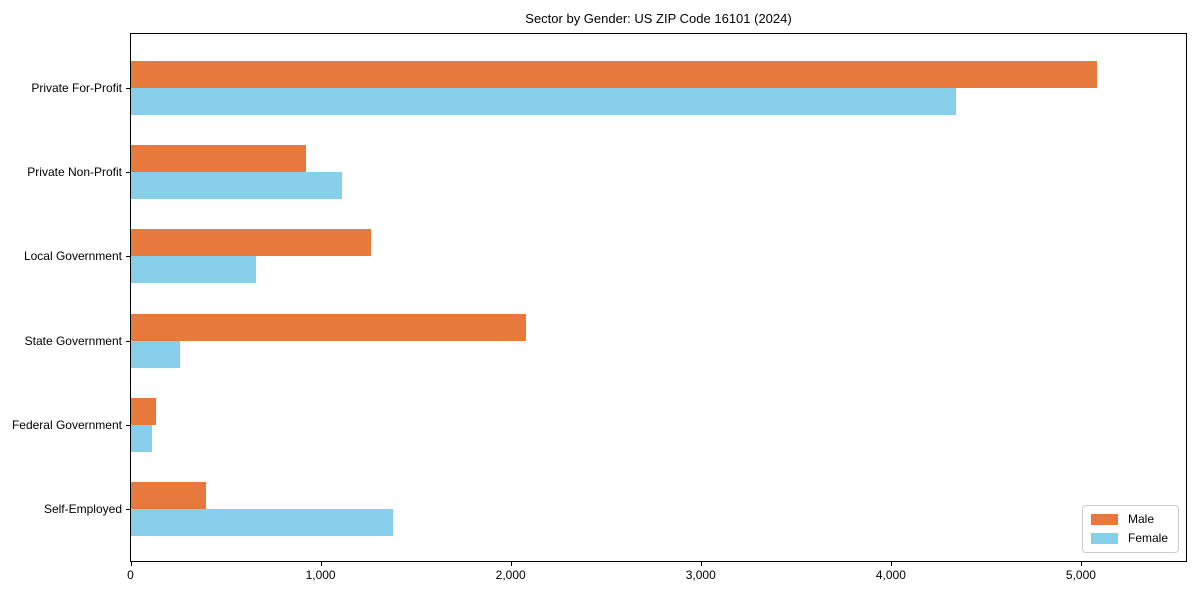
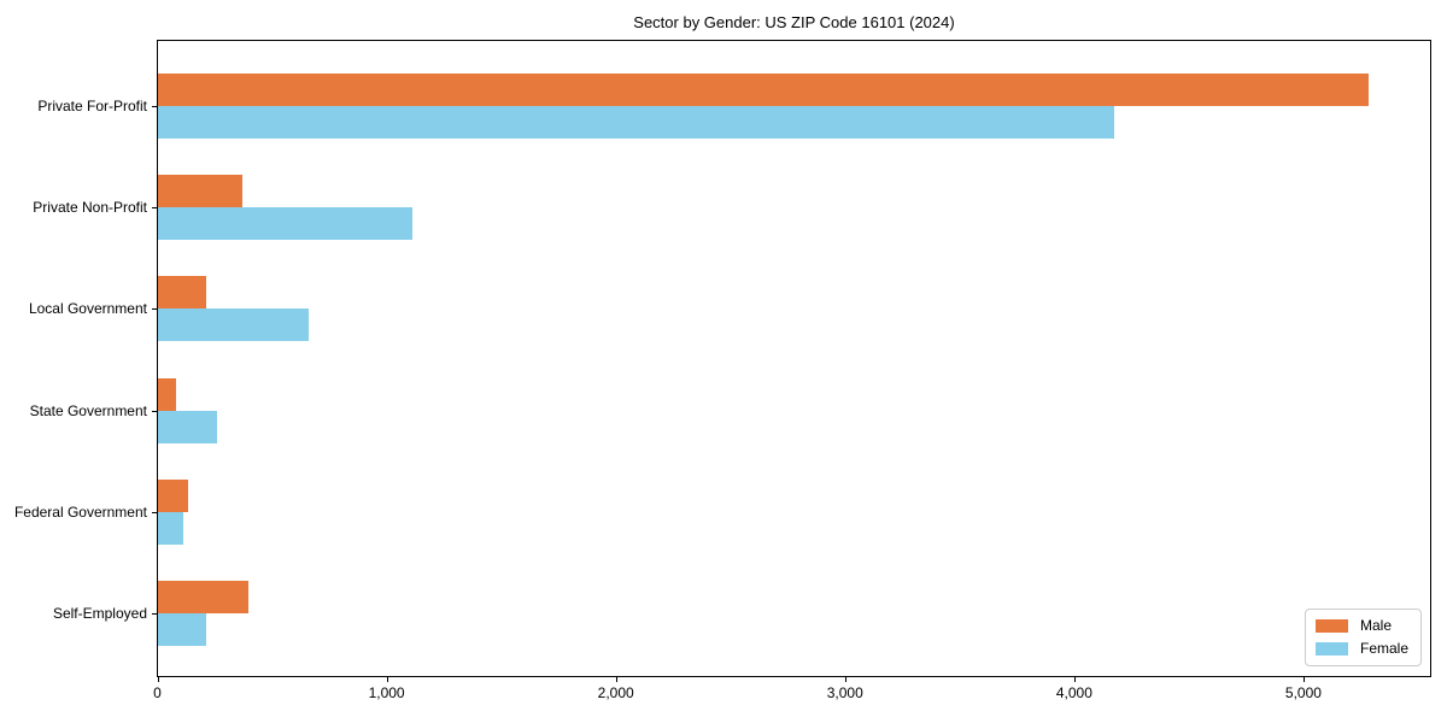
Male/Private For-Profit: 5080 -> 5280
Female/Private For-Profit: 4340 -> 4170
Male/Private Non-Profit: 920 -> 370
Male/Local Government: 1260 -> 210
Male/State Government: 2080 -> 80
Female/Self-Employed: 1380 -> 210
